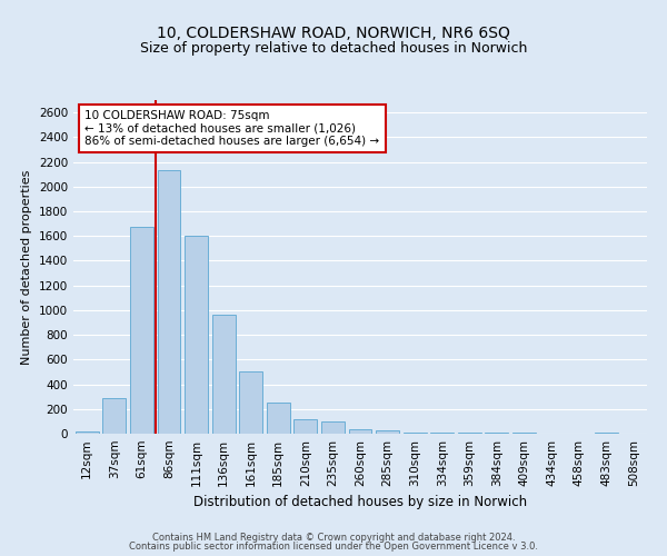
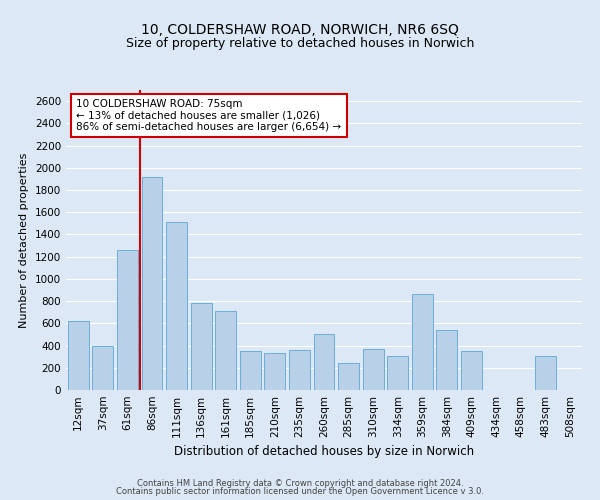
12sqm: 20 -> 620
37sqm: 290 -> 400
61sqm: 1670 -> 1260
86sqm: 2130 -> 1920
111sqm: 1600 -> 1510
136sqm: 960 -> 780
161sqm: 500 -> 710
185sqm: 250 -> 350
210sqm: 120 -> 330
235sqm: 100 -> 360
260sqm: 40 -> 500
285sqm: 30 -> 240
310sqm: 0 -> 370
334sqm: 0 -> 310
359sqm: 0 -> 860
384sqm: 0 -> 540
409sqm: 0 -> 350
483sqm: 0 -> 310
